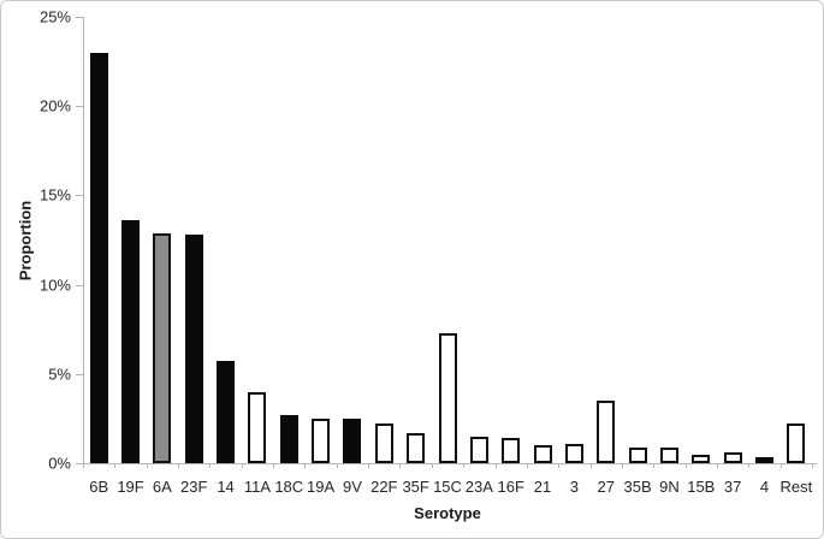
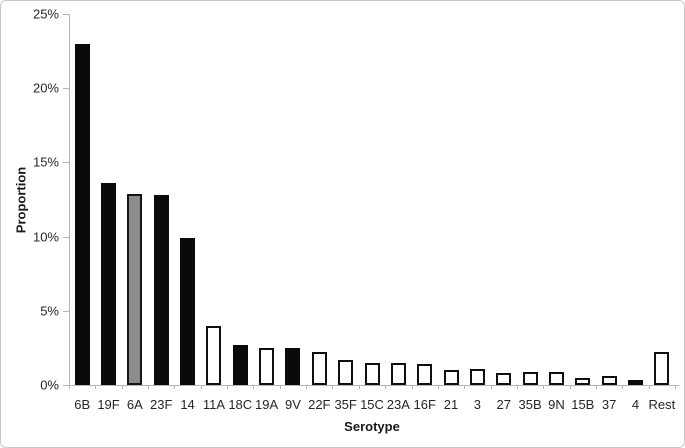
14: 5.7% -> 9.9%
15C: 7.3% -> 1.5%
27: 3.5% -> 0.8%
